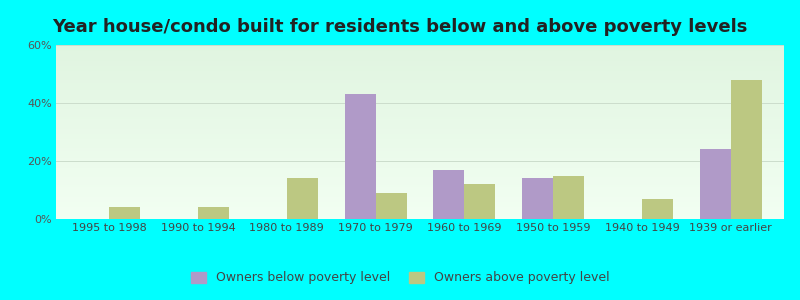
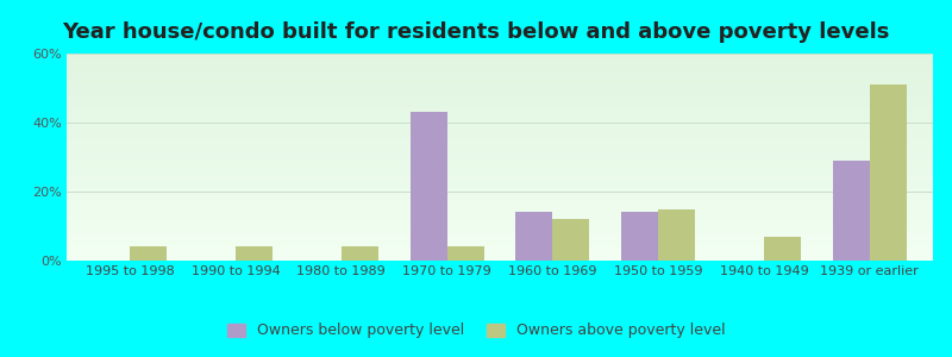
Owners above poverty level/1980 to 1989: 14% -> 4%
Owners above poverty level/1970 to 1979: 9% -> 4%
Owners below poverty level/1960 to 1969: 17% -> 14%
Owners below poverty level/1939 or earlier: 24% -> 29%
Owners above poverty level/1939 or earlier: 48% -> 51%
